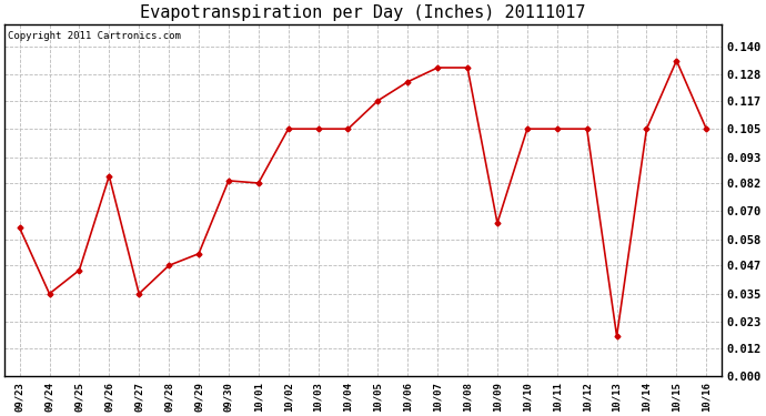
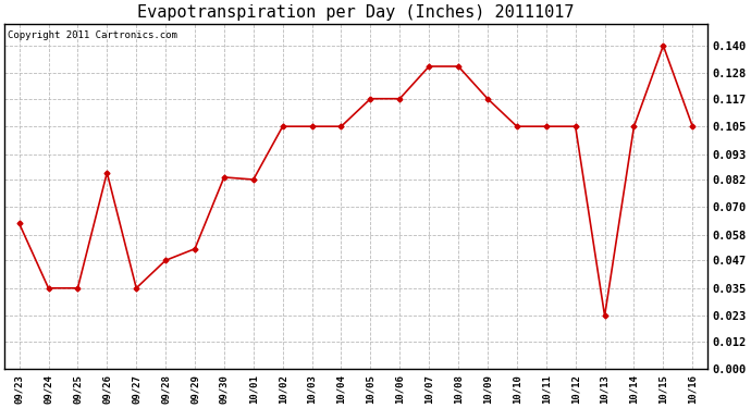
09/25: 0.045 -> 0.035
10/06: 0.125 -> 0.117
10/09: 0.065 -> 0.117
10/13: 0.017 -> 0.023
10/15: 0.134 -> 0.140
